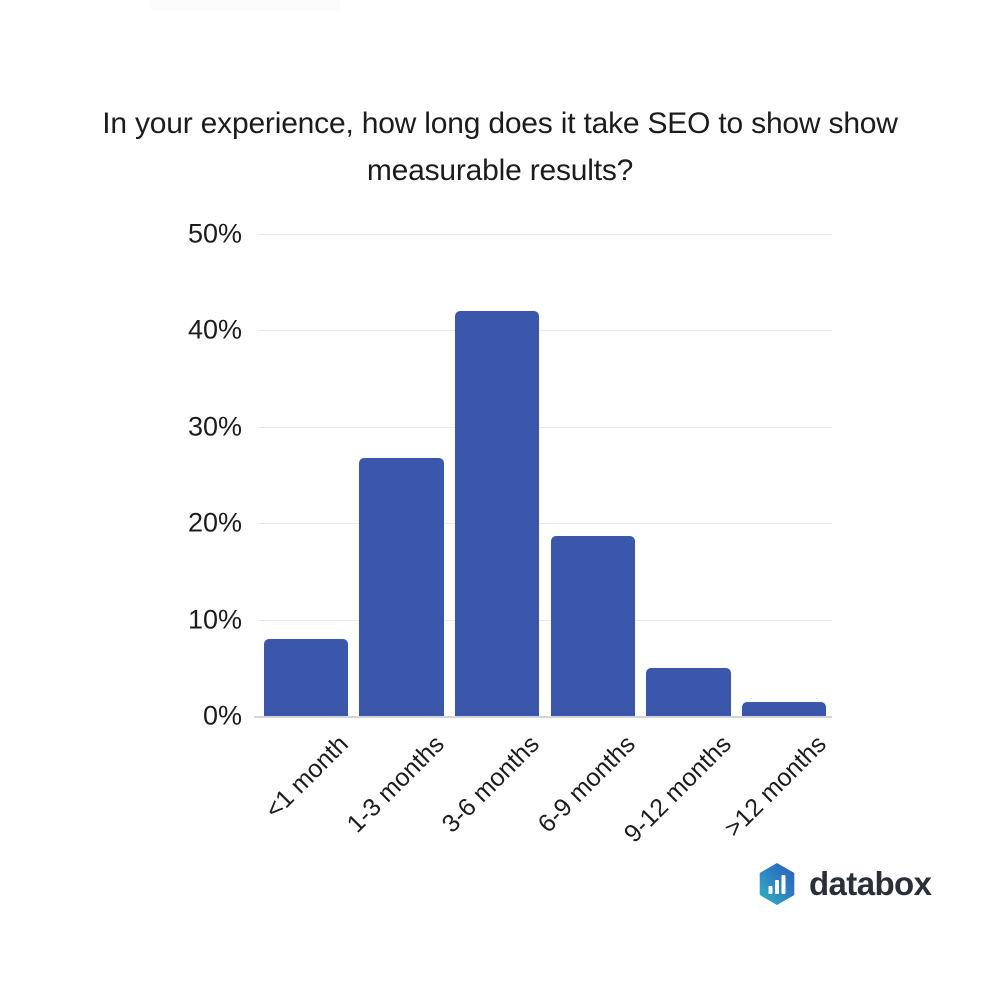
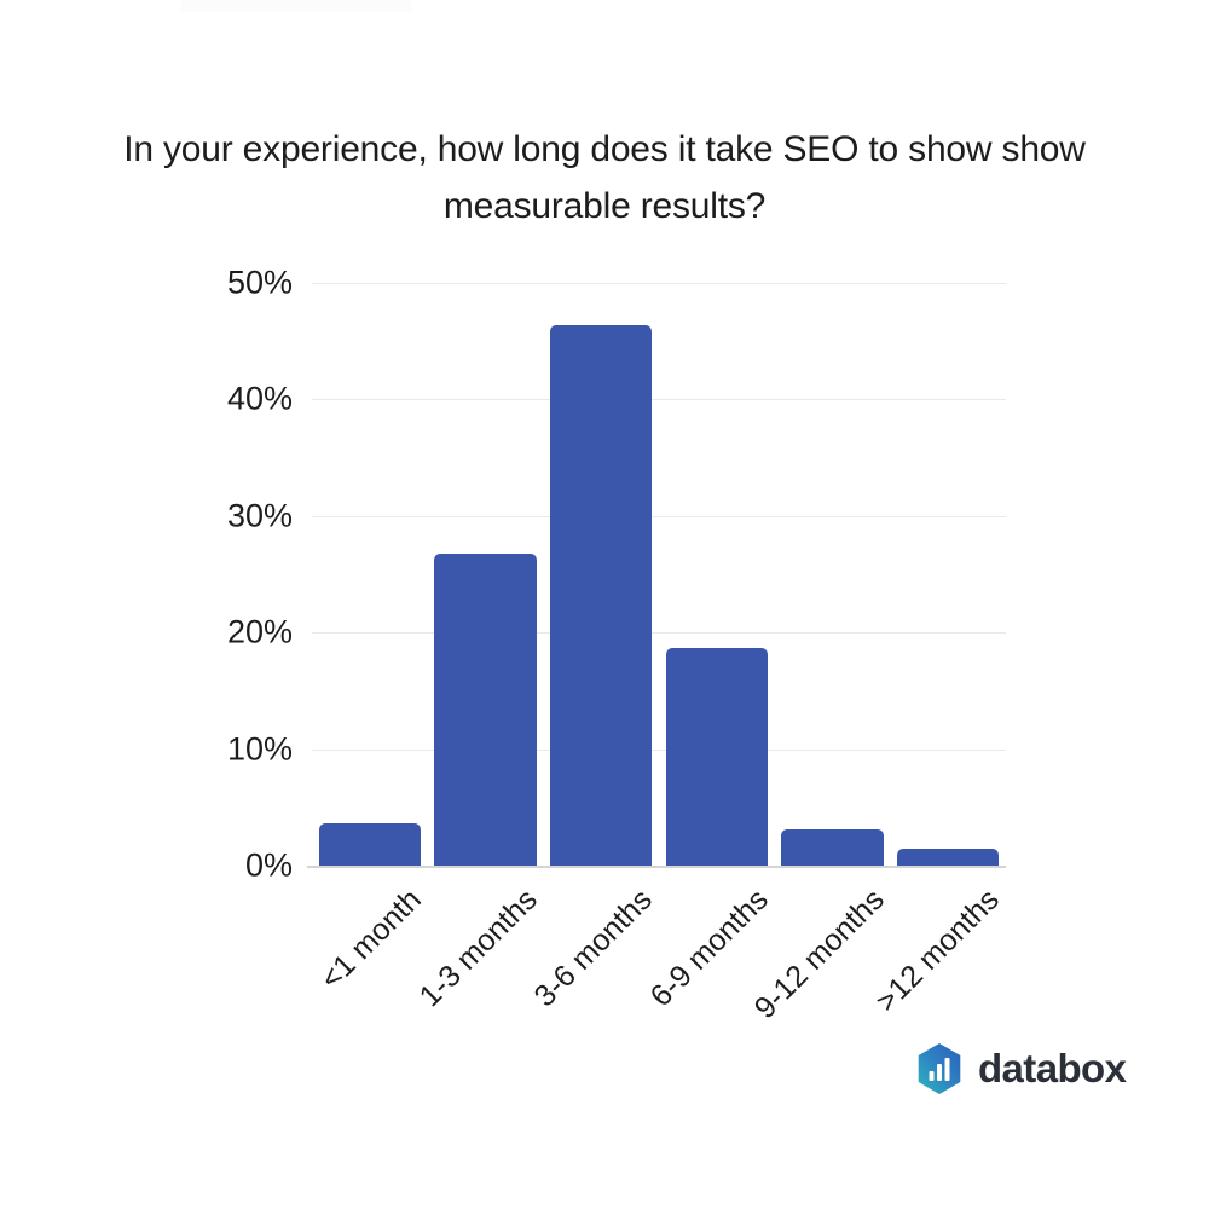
<1 month: 8% -> 4%
3-6 months: 42% -> 46%
9-12 months: 5% -> 3%
